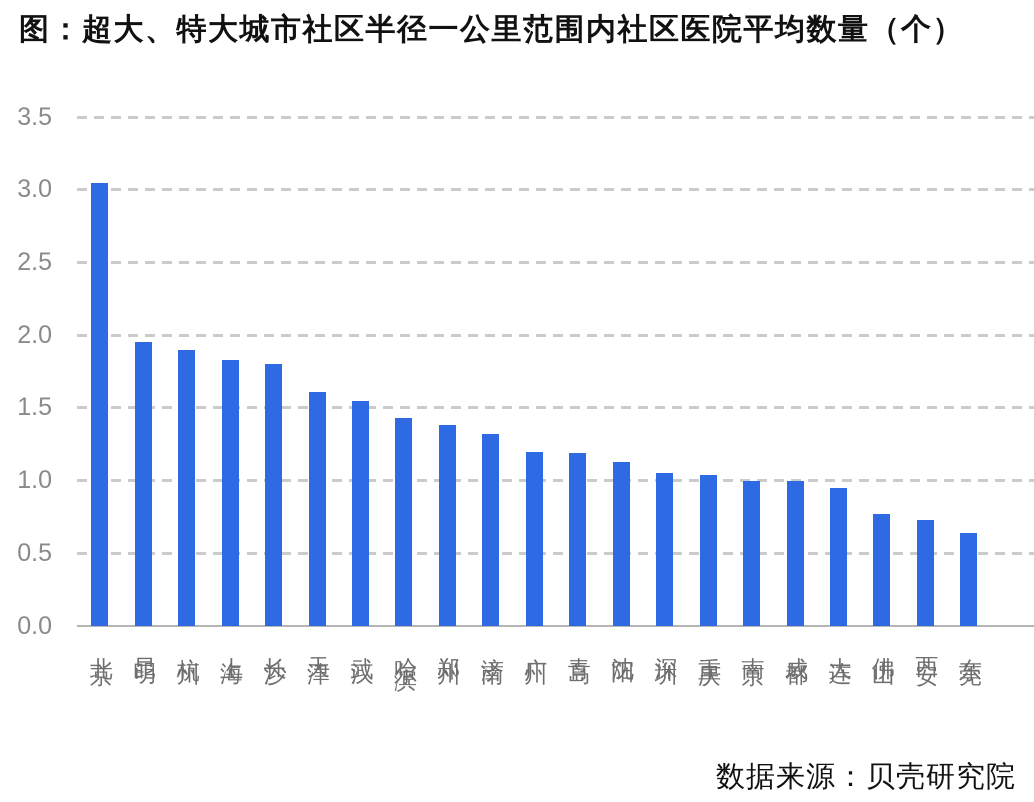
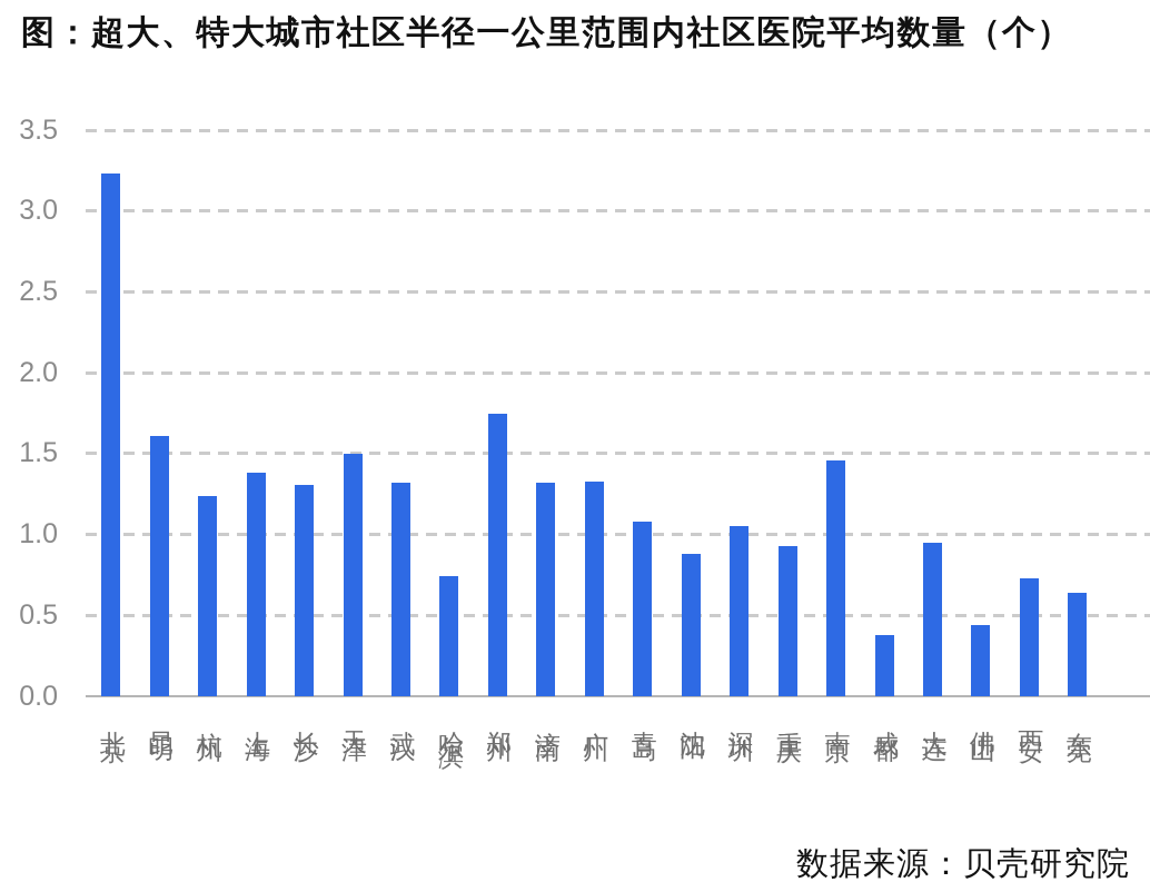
北京: 3.05 -> 3.23
昆明: 1.95 -> 1.61
杭州: 1.90 -> 1.24
上海: 1.83 -> 1.38
长沙: 1.80 -> 1.31
天津: 1.61 -> 1.50
武汉: 1.55 -> 1.32
哈尔滨: 1.43 -> 0.74
郑州: 1.38 -> 1.75
广州: 1.20 -> 1.33
青岛: 1.19 -> 1.08
沈阳: 1.13 -> 0.88
重庆: 1.04 -> 0.93
南京: 1.00 -> 1.46
成都: 1.00 -> 0.38
佛山: 0.77 -> 0.44
